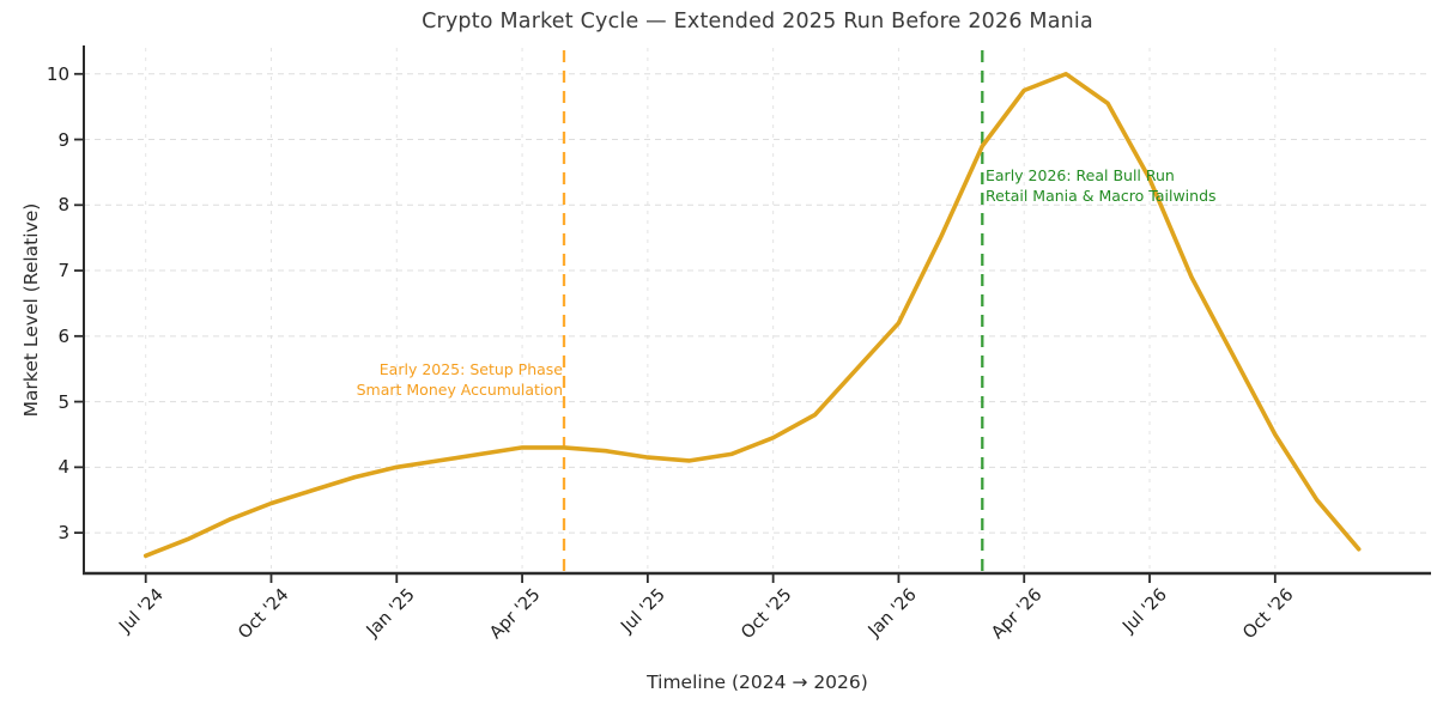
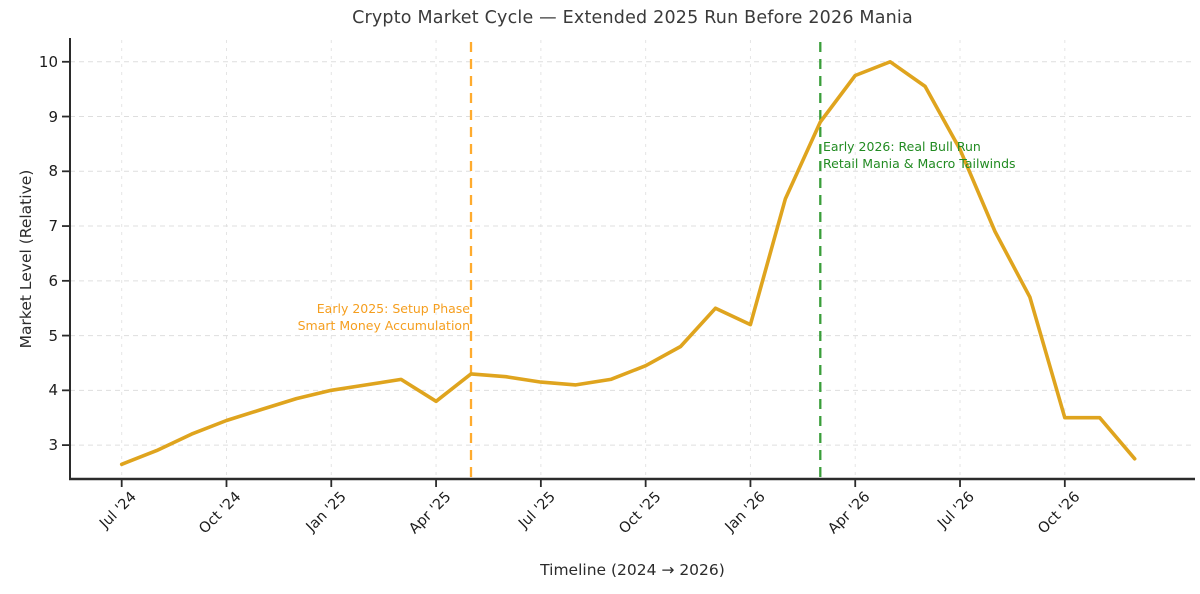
Apr '25: 4.3 -> 3.8
Jan '26: 6.2 -> 5.2
Oct '26: 4.5 -> 3.5
